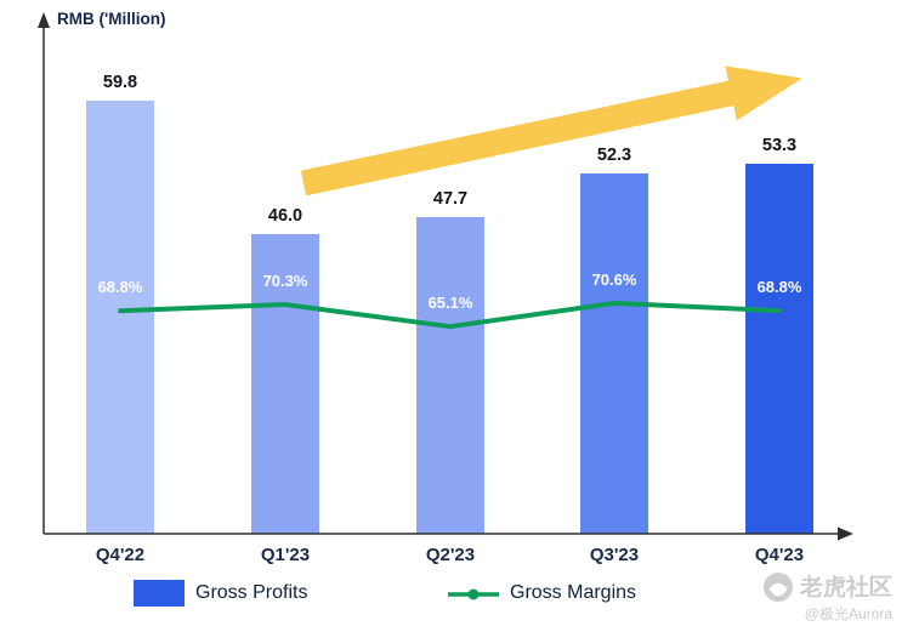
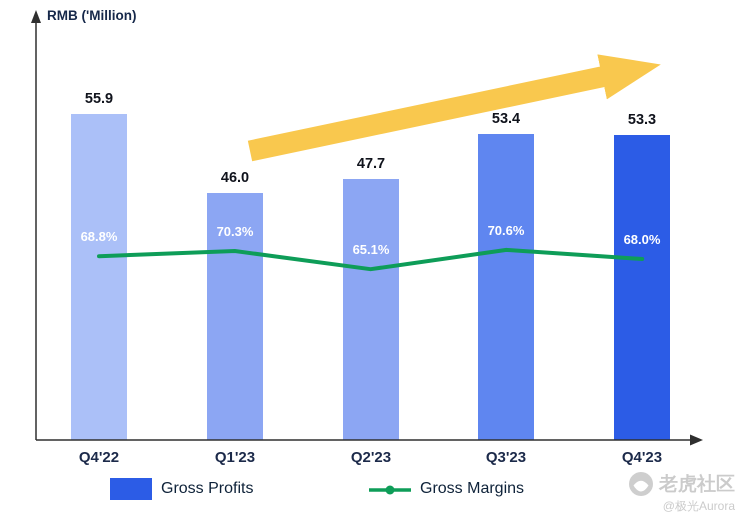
Gross Profits/Q4'22: 59.8 -> 55.9
Gross Profits/Q3'23: 52.3 -> 53.4
Gross Margins/Q4'23: 68.8% -> 68.0%
